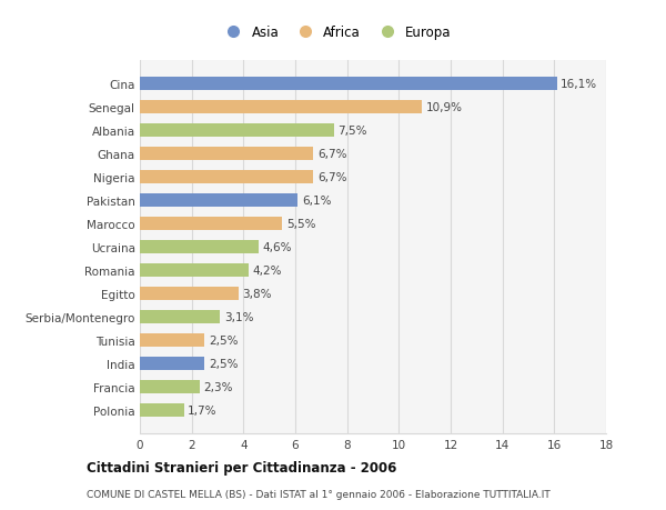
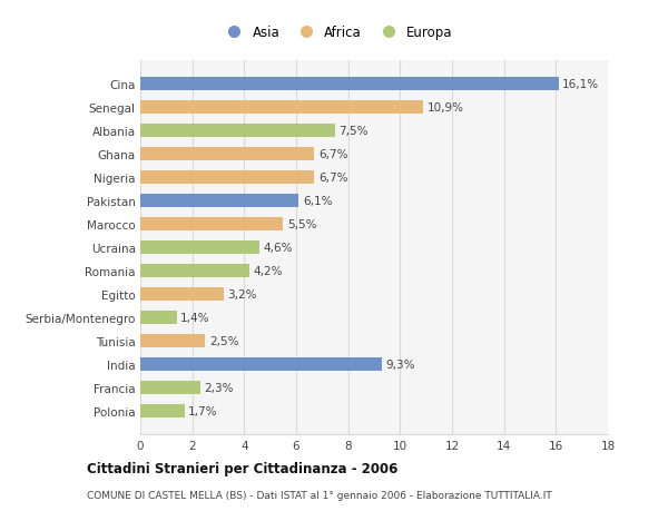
Egitto: 3,8% -> 3,2%
Serbia/Montenegro: 3,1% -> 1,4%
India: 2,5% -> 9,3%
